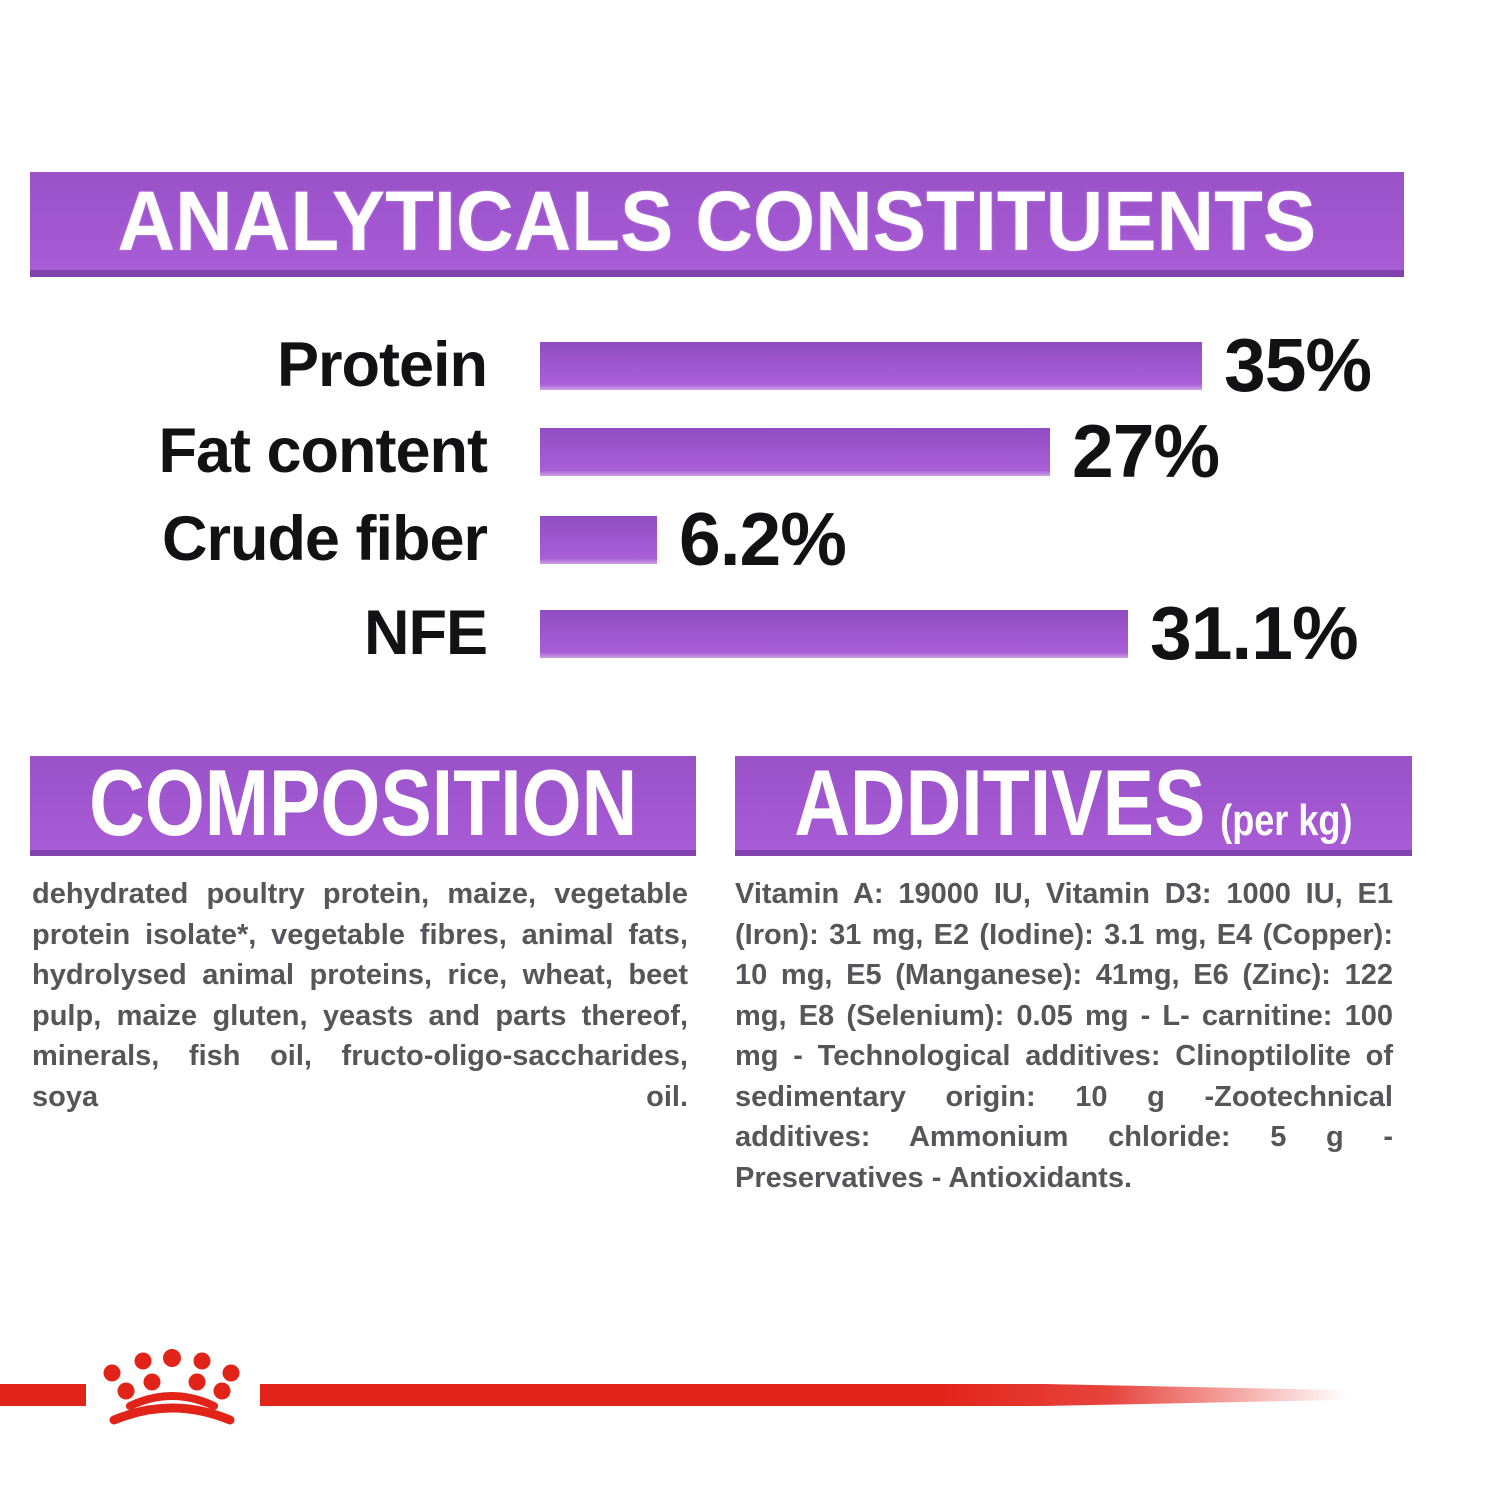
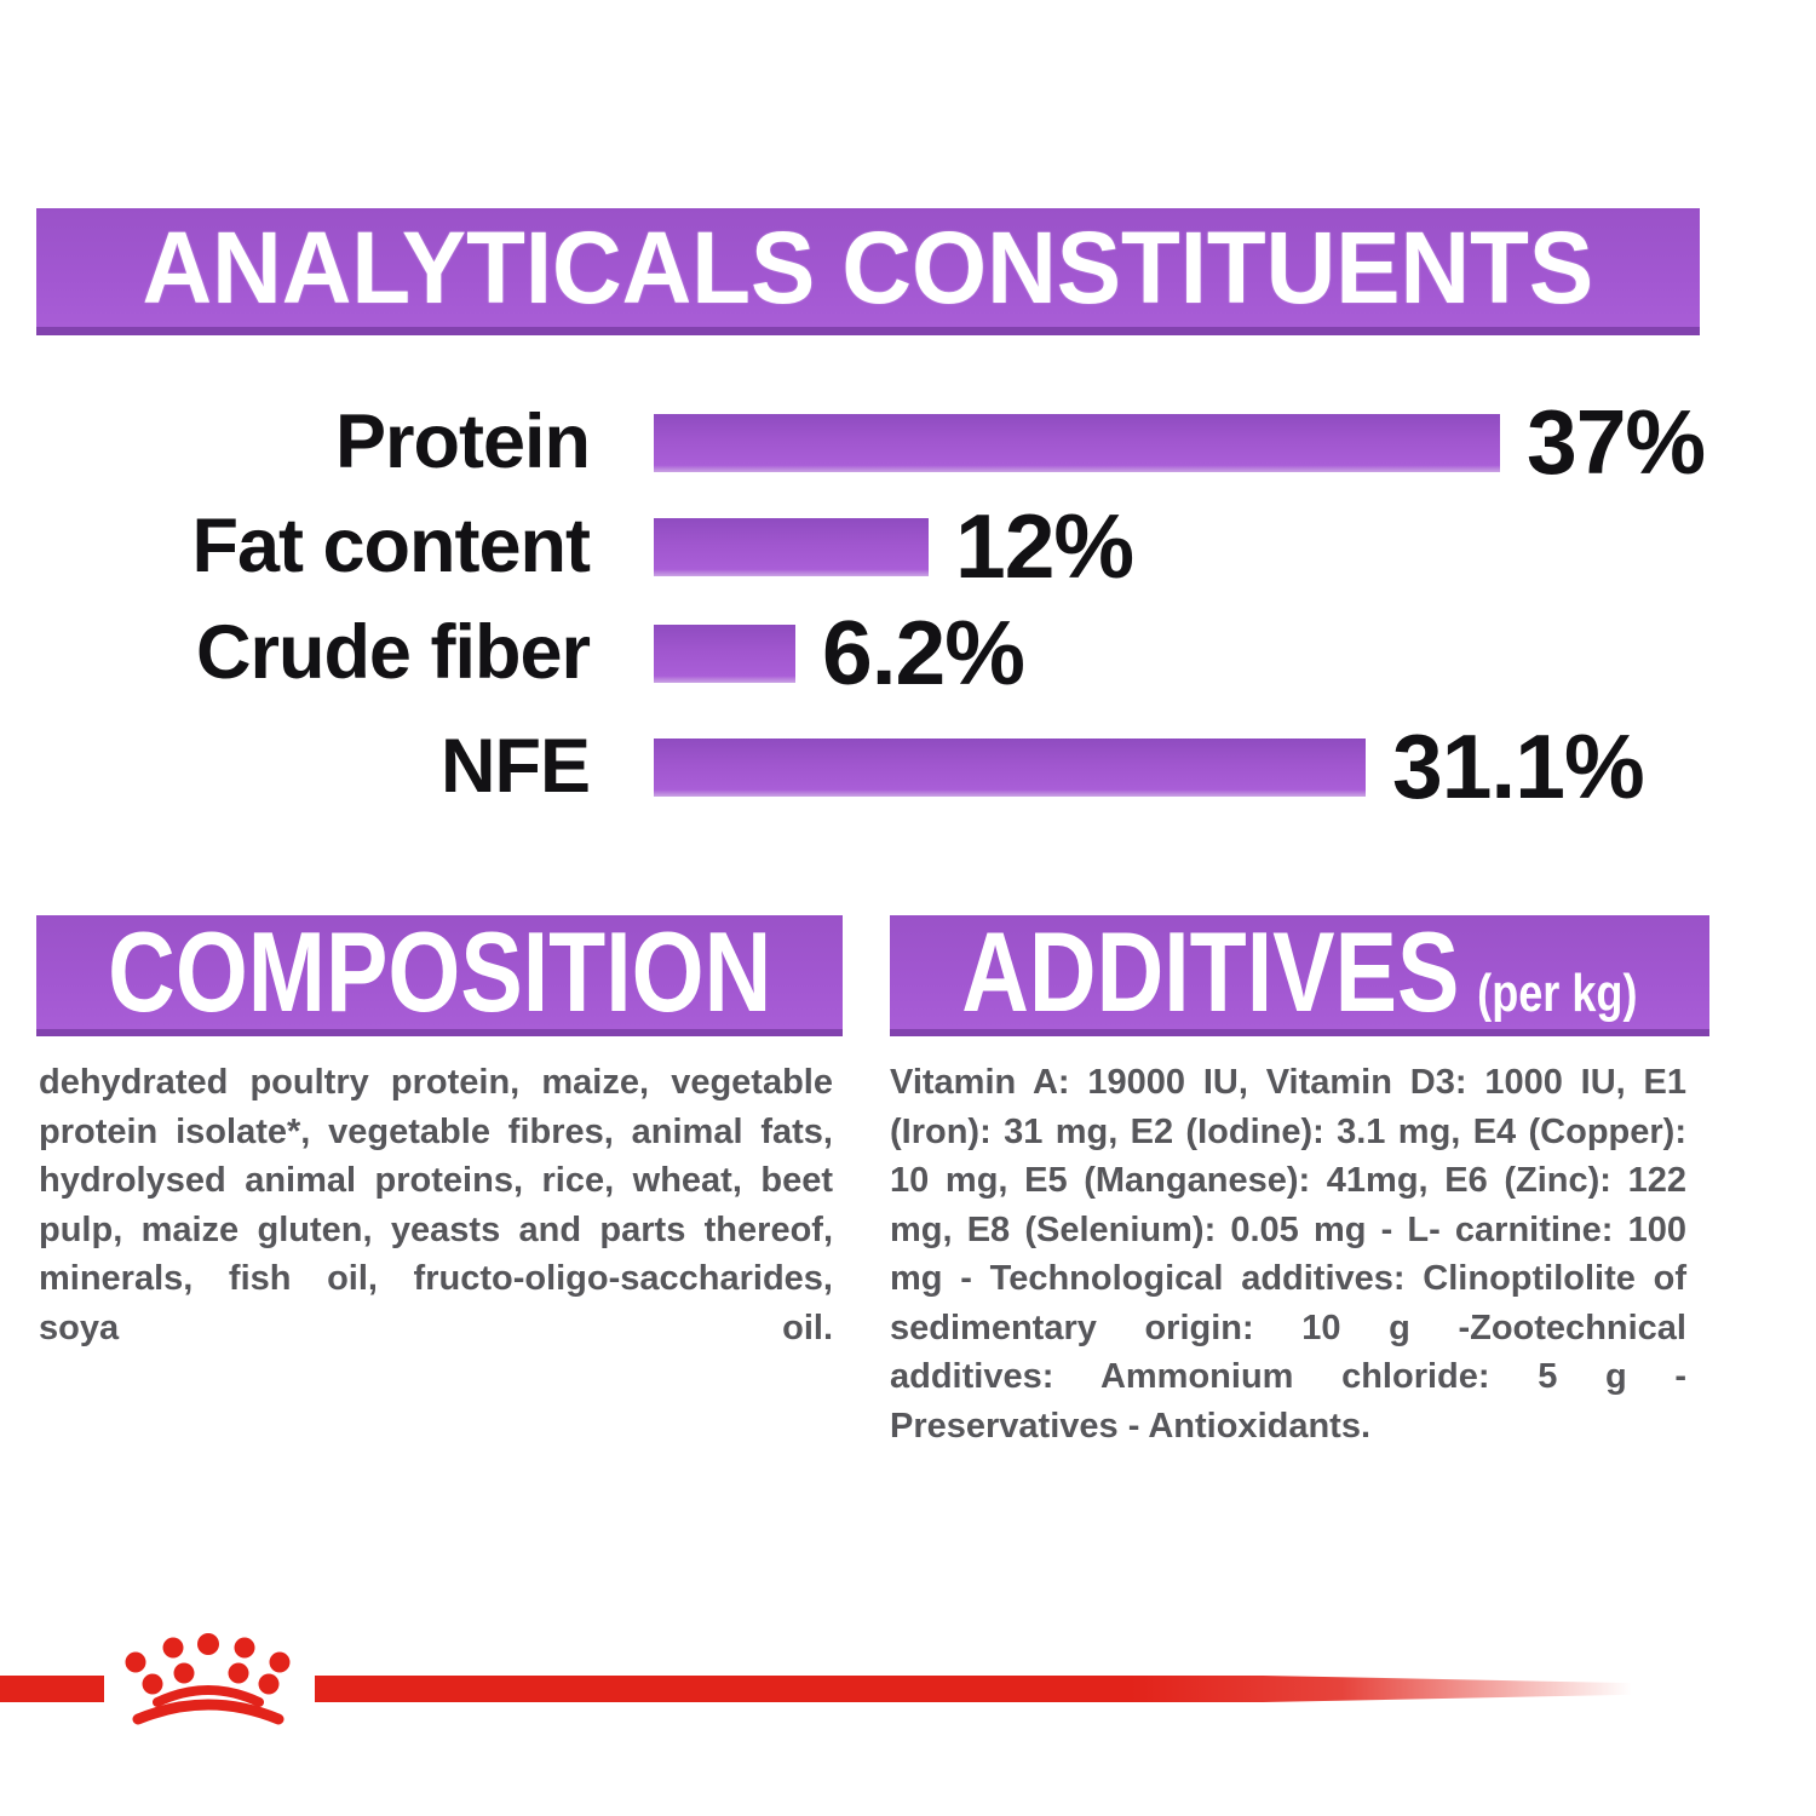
Protein: 35% -> 37%
Fat content: 27% -> 12%
